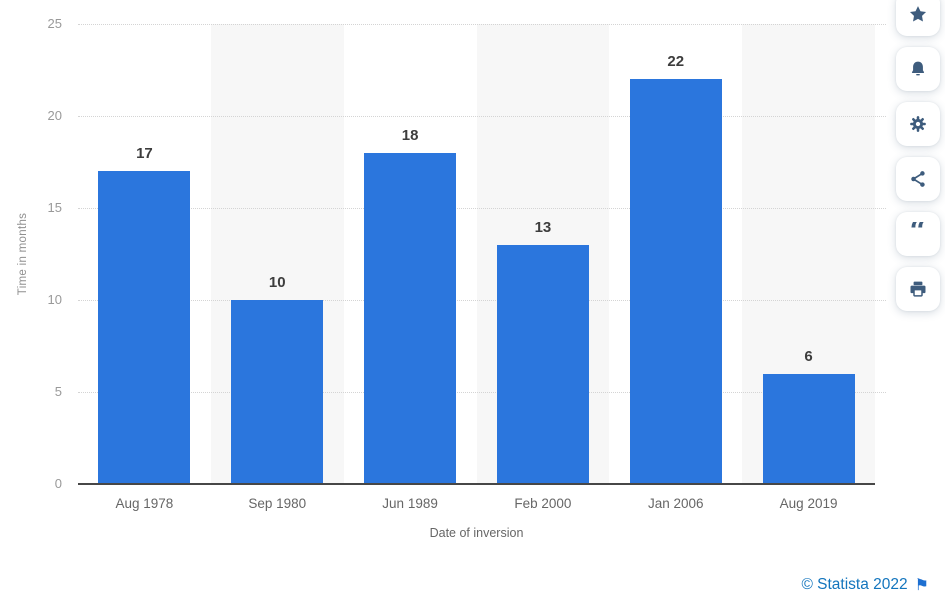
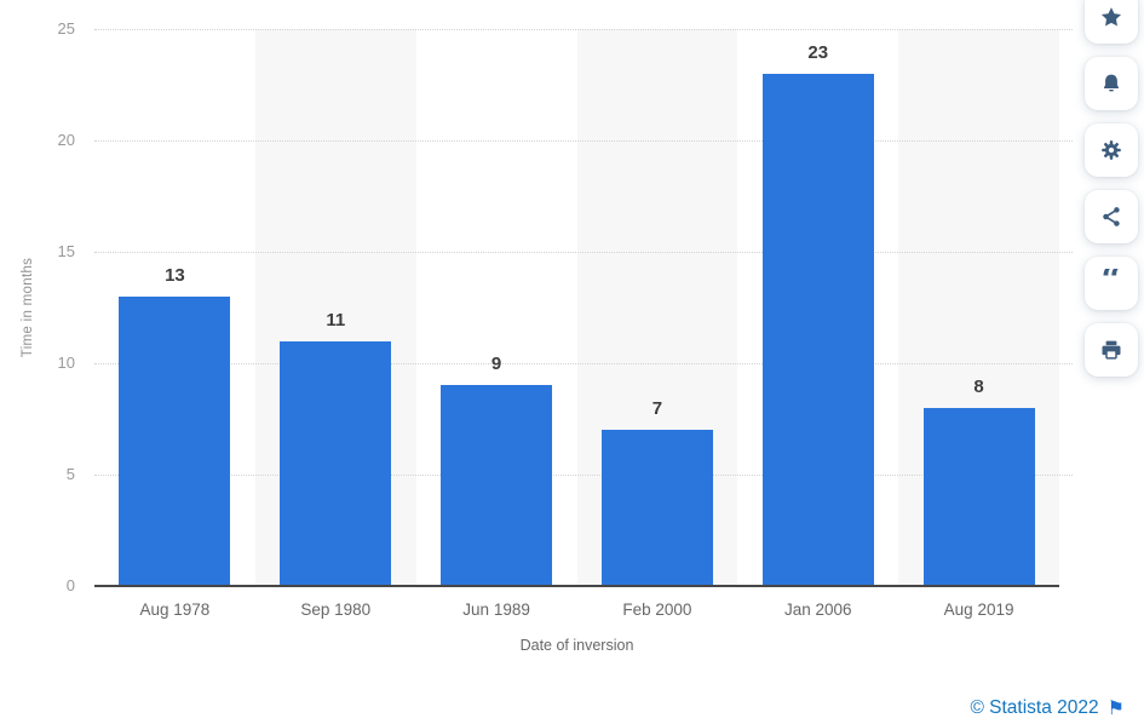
Aug 1978: 17 -> 13
Sep 1980: 10 -> 11
Jun 1989: 18 -> 9
Feb 2000: 13 -> 7
Jan 2006: 22 -> 23
Aug 2019: 6 -> 8
